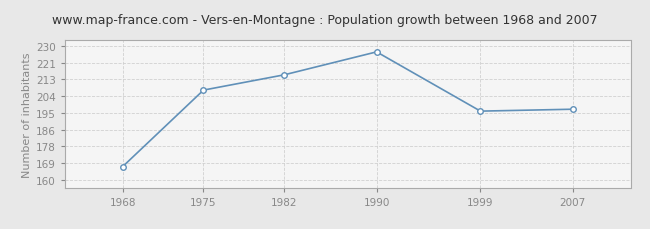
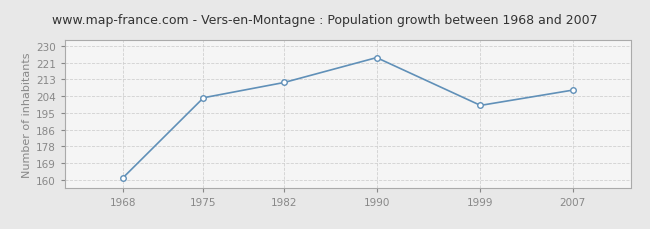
1968: 167 -> 161
1975: 207 -> 203
1982: 215 -> 211
1990: 227 -> 224
1999: 196 -> 199
2007: 197 -> 207
